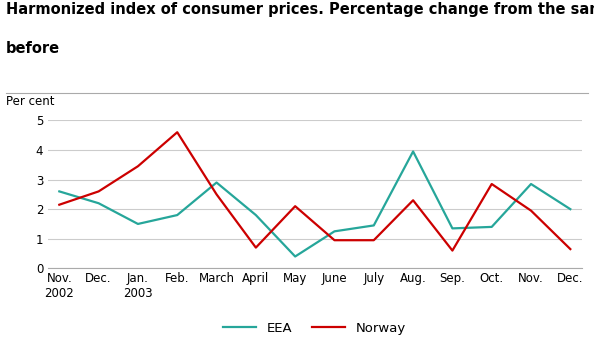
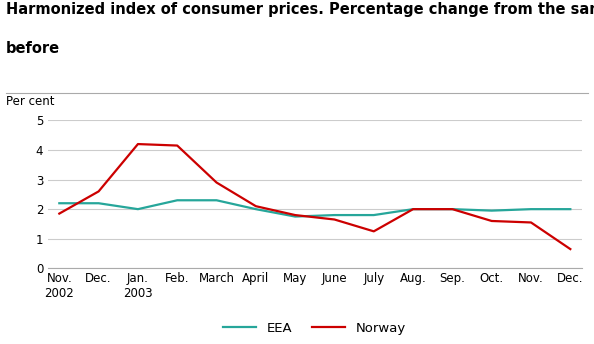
EEA/Nov. 2002: 2.60 -> 2.20
Norway/Nov. 2002: 2.15 -> 1.85
EEA/Jan. 2003: 1.50 -> 2.00
Norway/Jan. 2003: 3.45 -> 4.20
EEA/Feb.: 1.80 -> 2.30
Norway/Feb.: 4.60 -> 4.15
EEA/March: 2.90 -> 2.30
Norway/March: 2.50 -> 2.90
EEA/April: 1.80 -> 2.00
Norway/April: 0.70 -> 2.10
EEA/May: 0.40 -> 1.75
Norway/May: 2.10 -> 1.80
EEA/June: 1.25 -> 1.80
Norway/June: 0.95 -> 1.65
EEA/July: 1.45 -> 1.80
Norway/July: 0.95 -> 1.25
EEA/Aug.: 3.95 -> 2.00
Norway/Aug.: 2.30 -> 2.00
EEA/Sep.: 1.35 -> 2.00
Norway/Sep.: 0.60 -> 2.00
EEA/Oct.: 1.40 -> 1.95
Norway/Oct.: 2.85 -> 1.60
EEA/Nov.: 2.85 -> 2.00
Norway/Nov.: 1.95 -> 1.55
